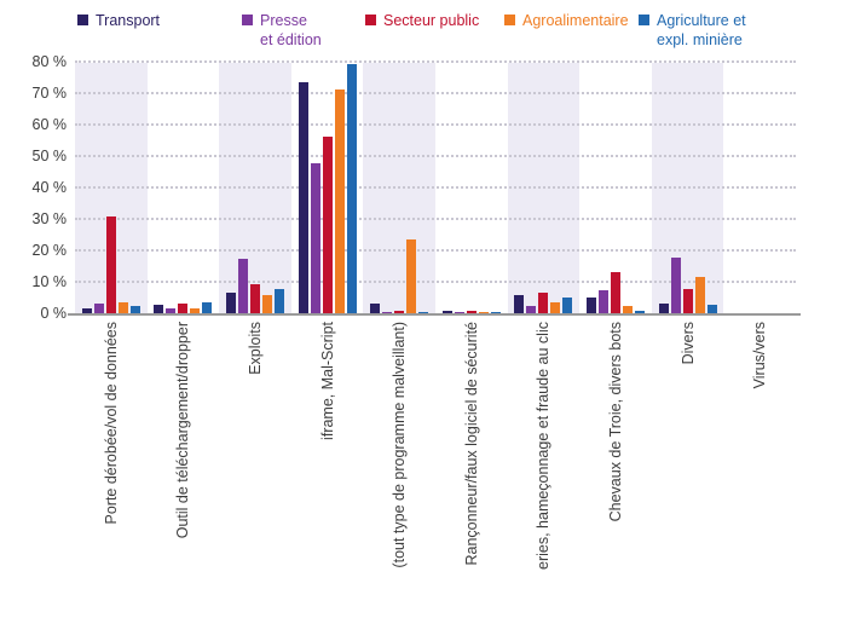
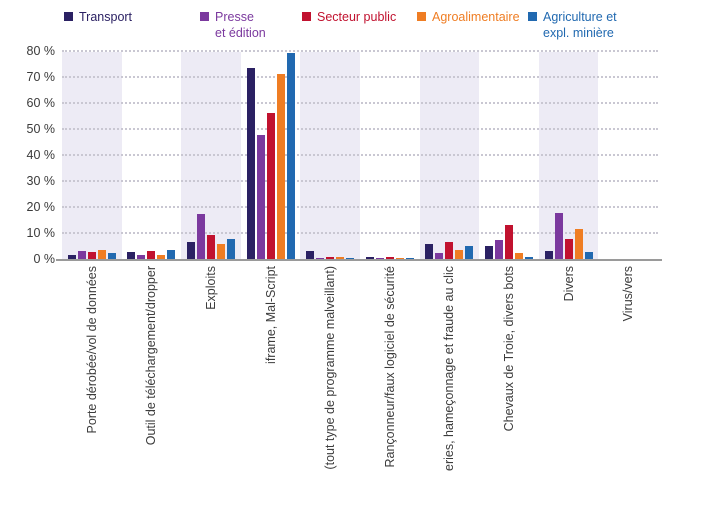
Secteur public/Porte dérobée/vol de données: 31% -> 3%
Agroalimentaire/(tout type de programme malveillant): 24% -> 1%
